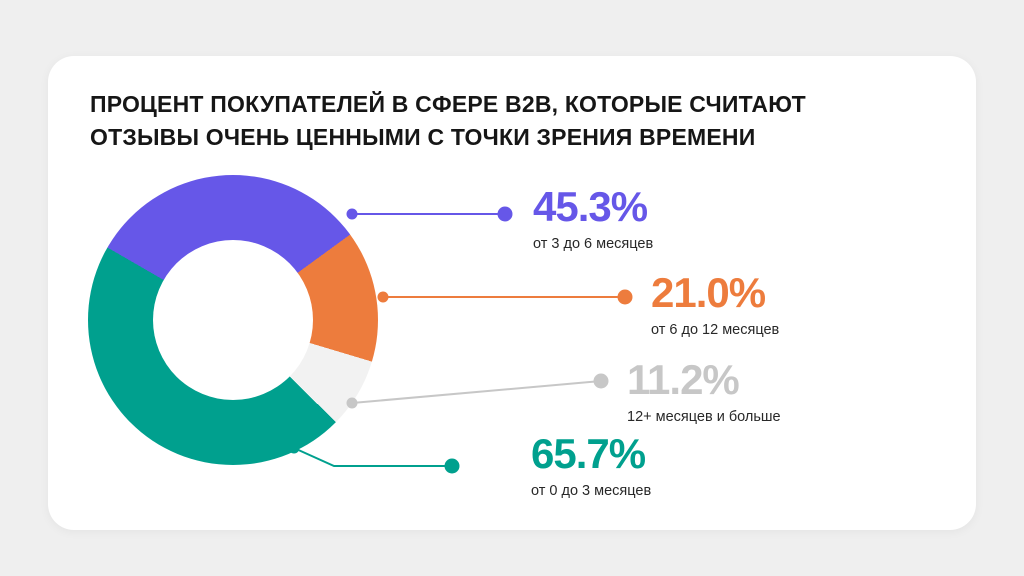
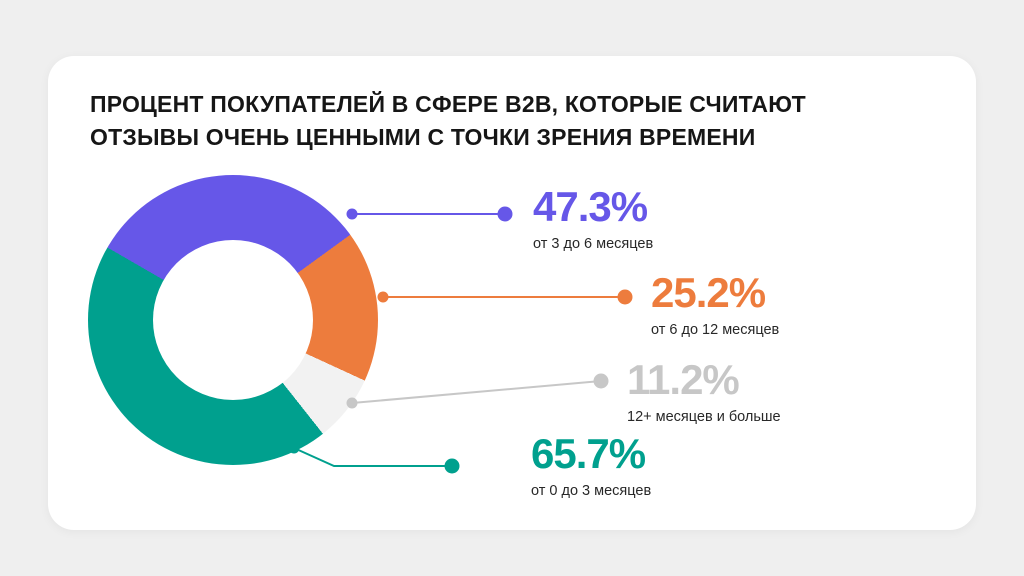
от 3 до 6 месяцев: 45.3% -> 47.3%
от 6 до 12 месяцев: 21.0% -> 25.2%
